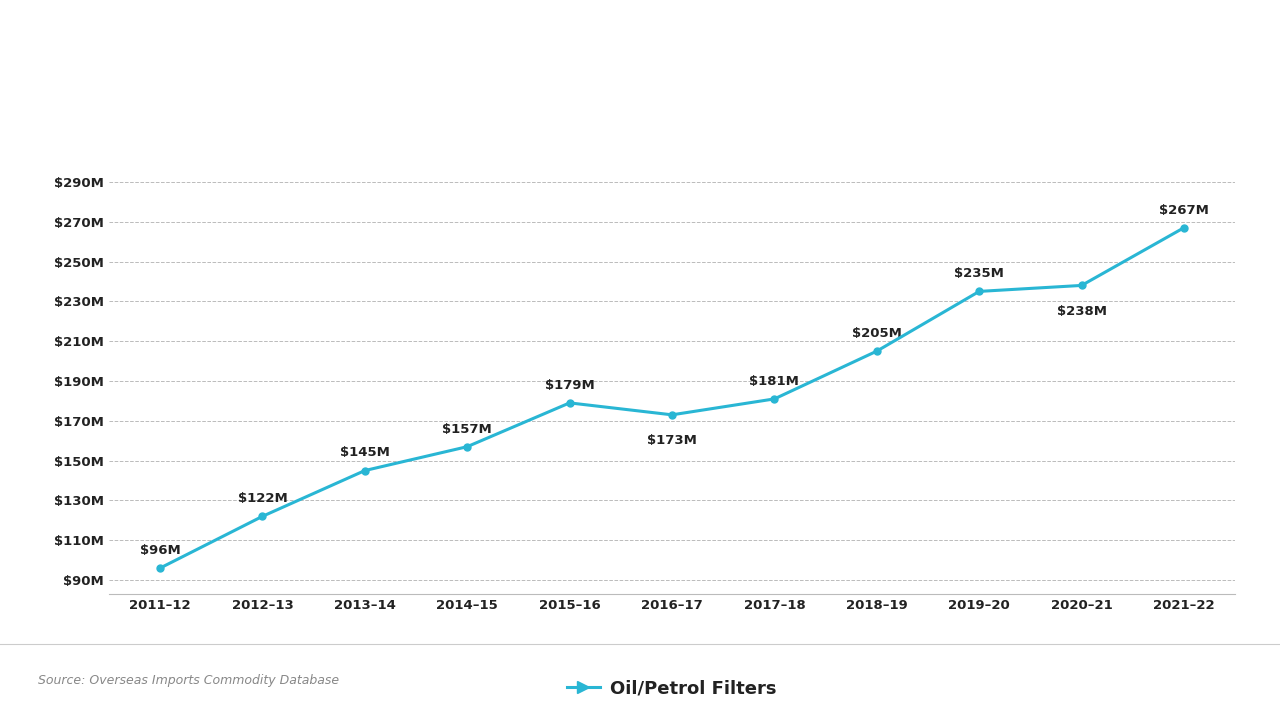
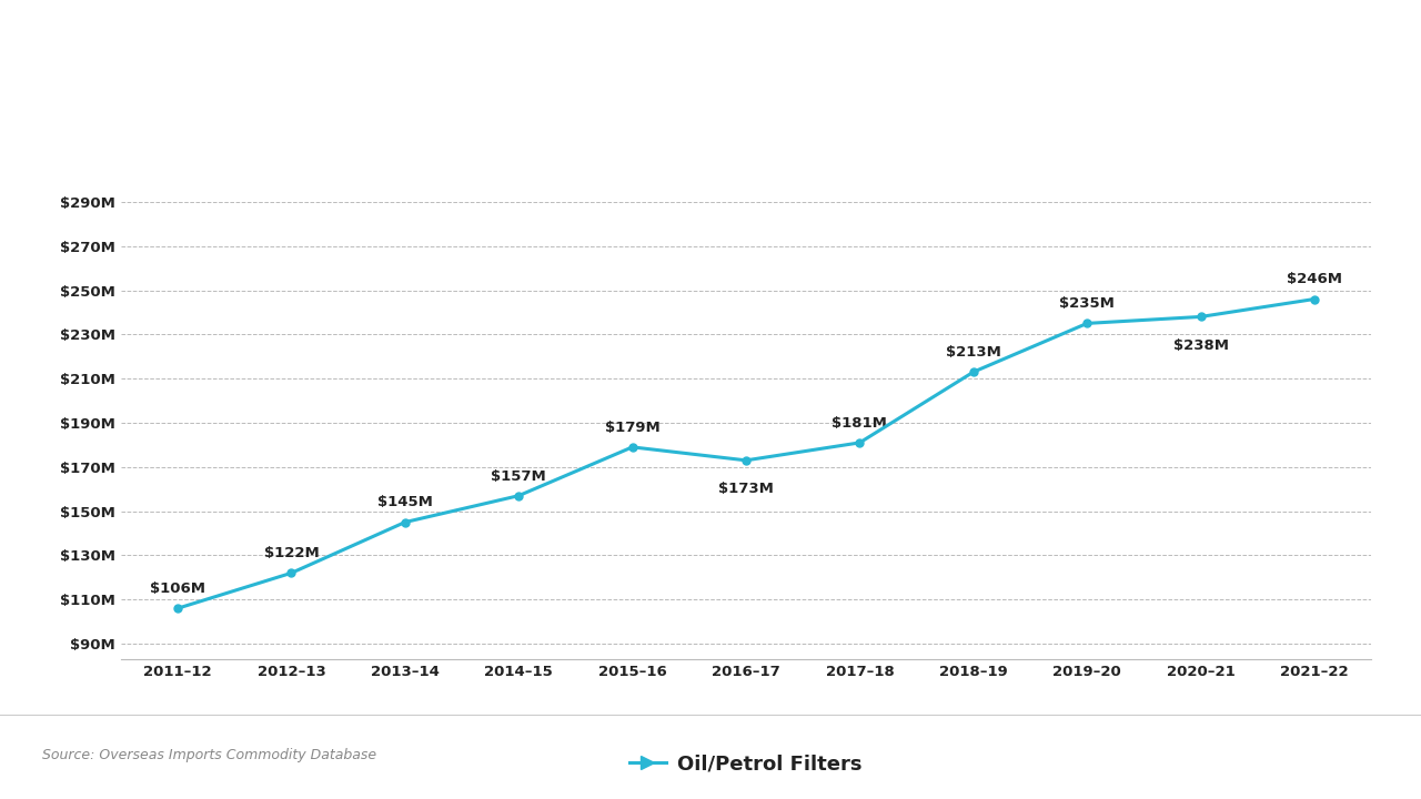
2011–12: $96M -> $106M
2018–19: $205M -> $213M
2021–22: $267M -> $246M
